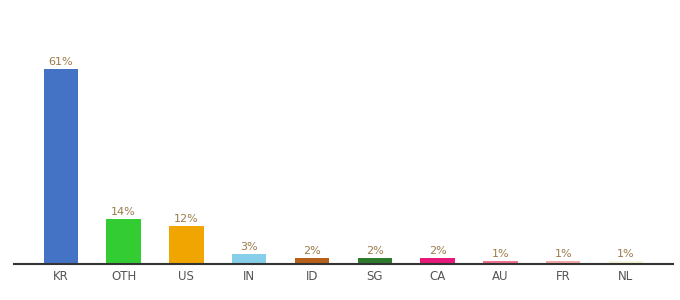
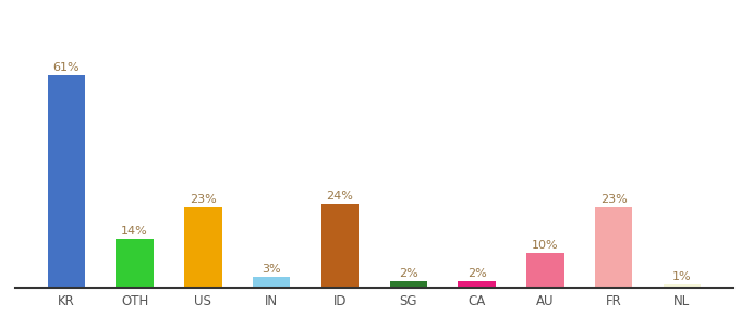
US: 12% -> 23%
ID: 2% -> 24%
AU: 1% -> 10%
FR: 1% -> 23%
